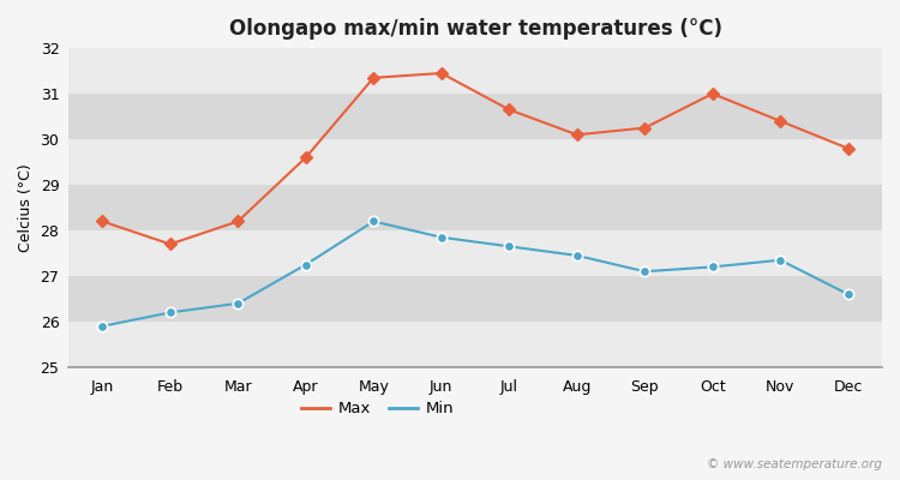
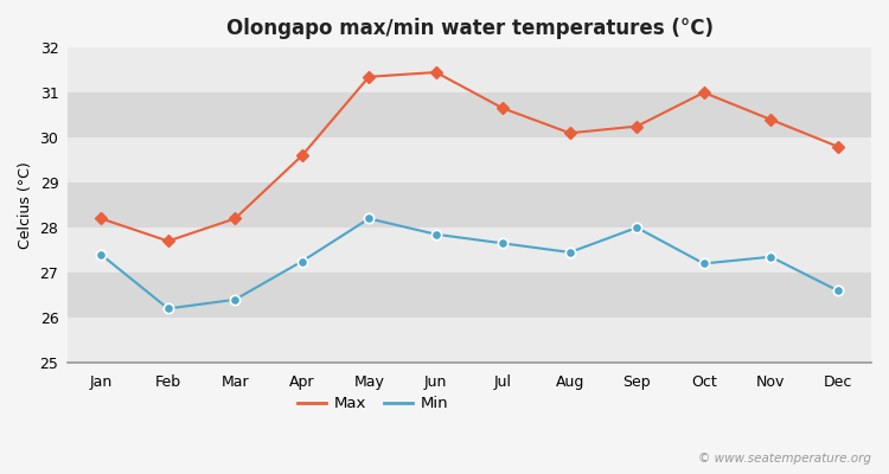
Min/Jan: 25.90 -> 27.40
Min/Sep: 27.10 -> 28.00
